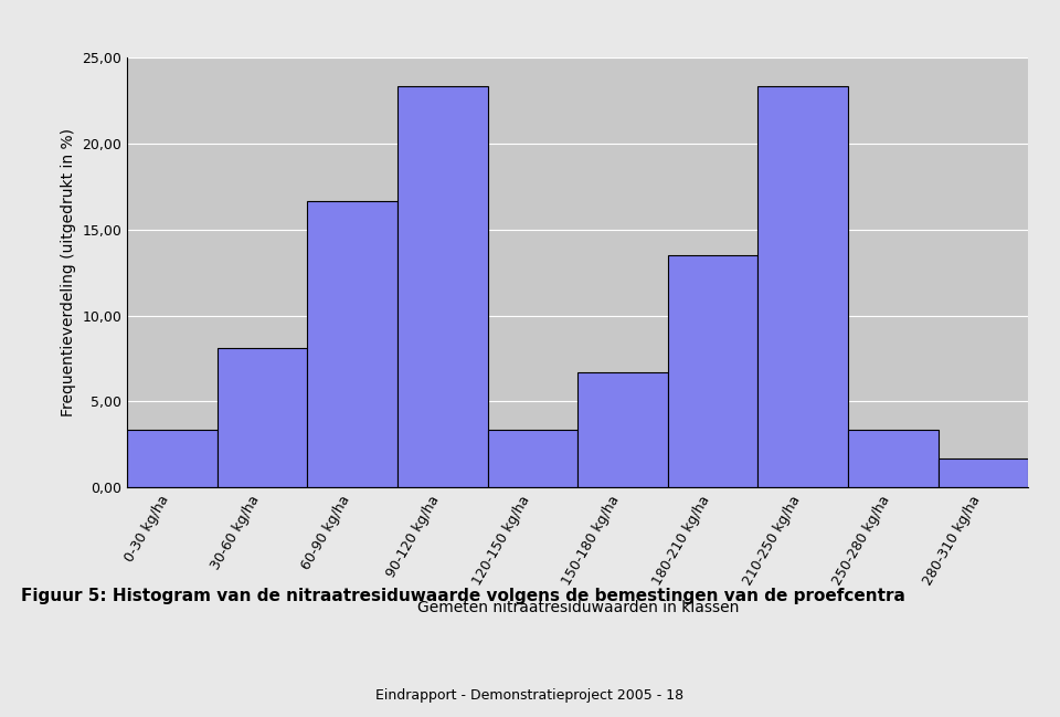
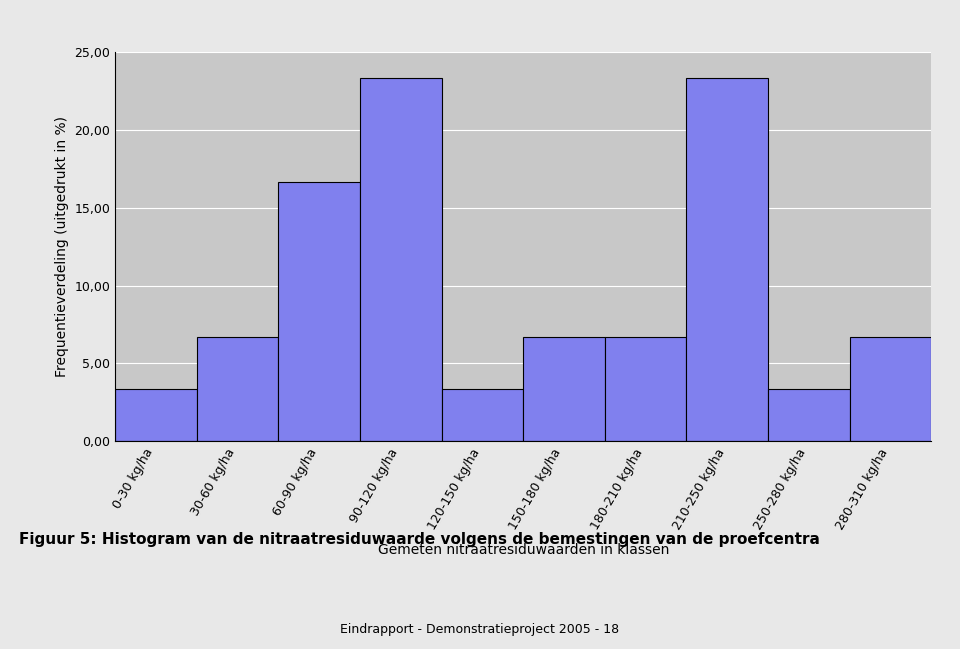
30-60 kg/ha: 8,1 -> 6,7
180-210 kg/ha: 13,5 -> 6,7
280-310 kg/ha: 1,7 -> 6,7
